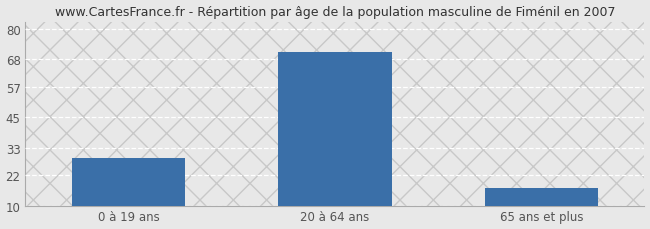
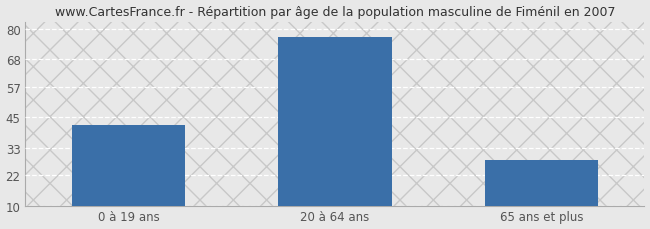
0 à 19 ans: 29 -> 42
20 à 64 ans: 71 -> 77
65 ans et plus: 17 -> 28
